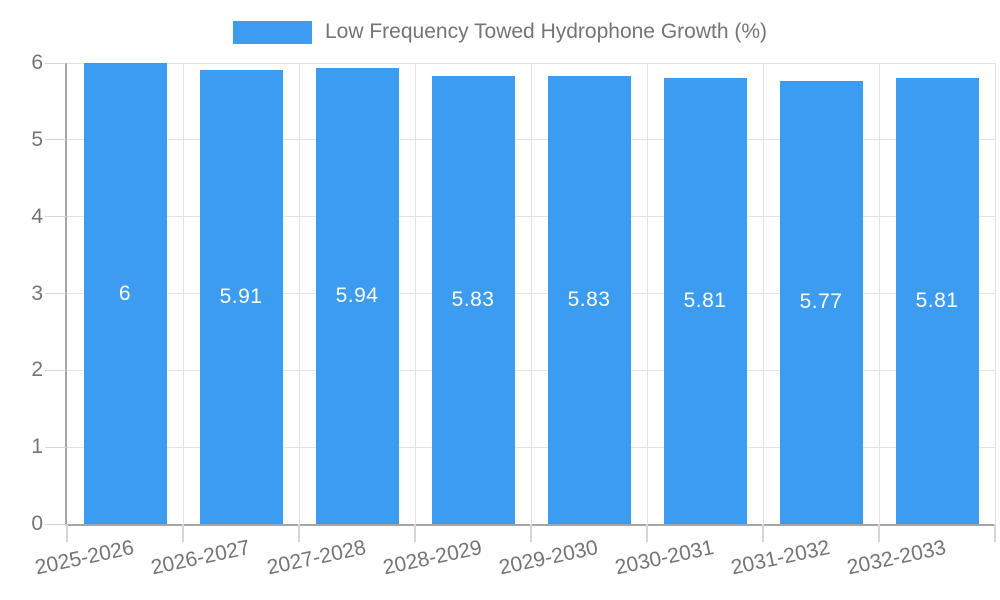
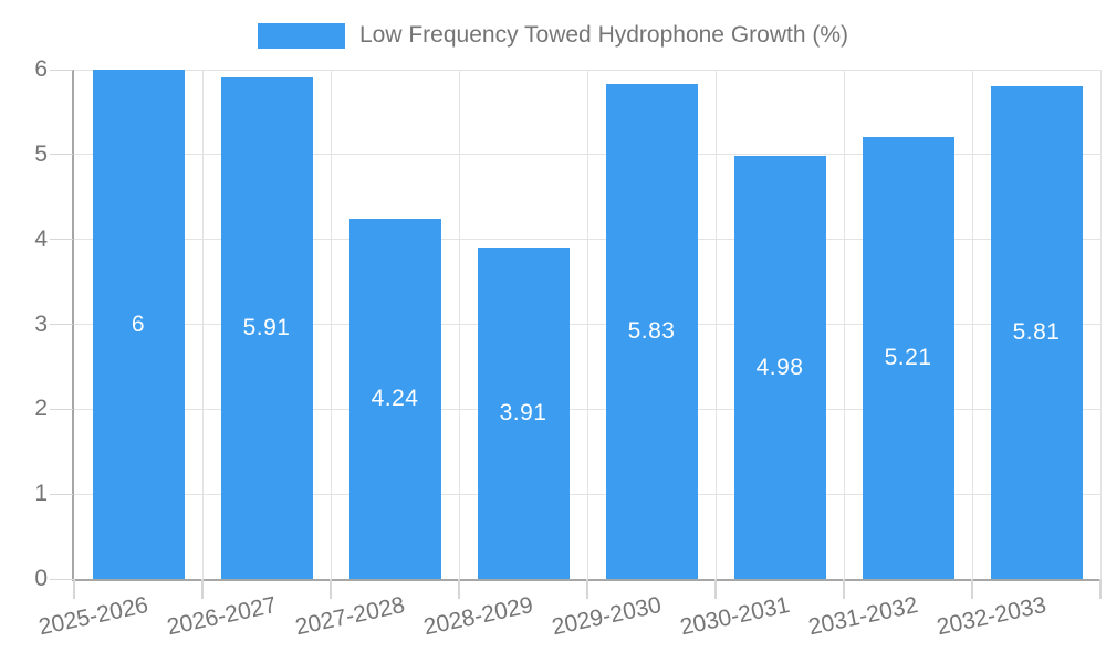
2027-2028: 5.94 -> 4.24
2028-2029: 5.83 -> 3.91
2030-2031: 5.81 -> 4.98
2031-2032: 5.77 -> 5.21
